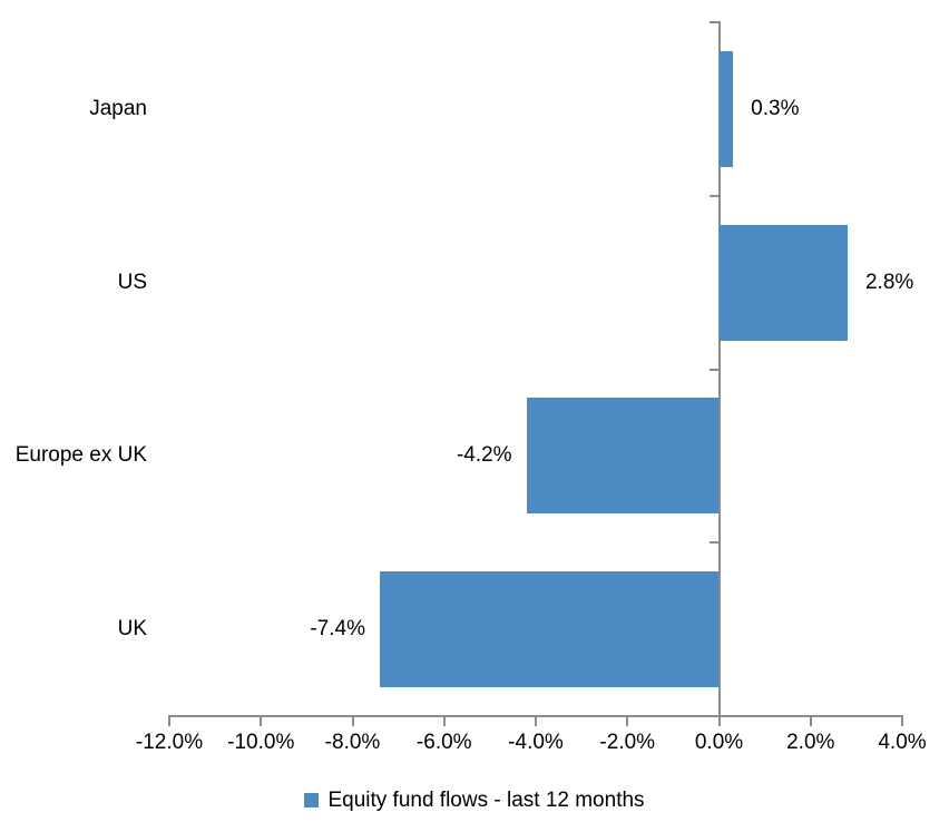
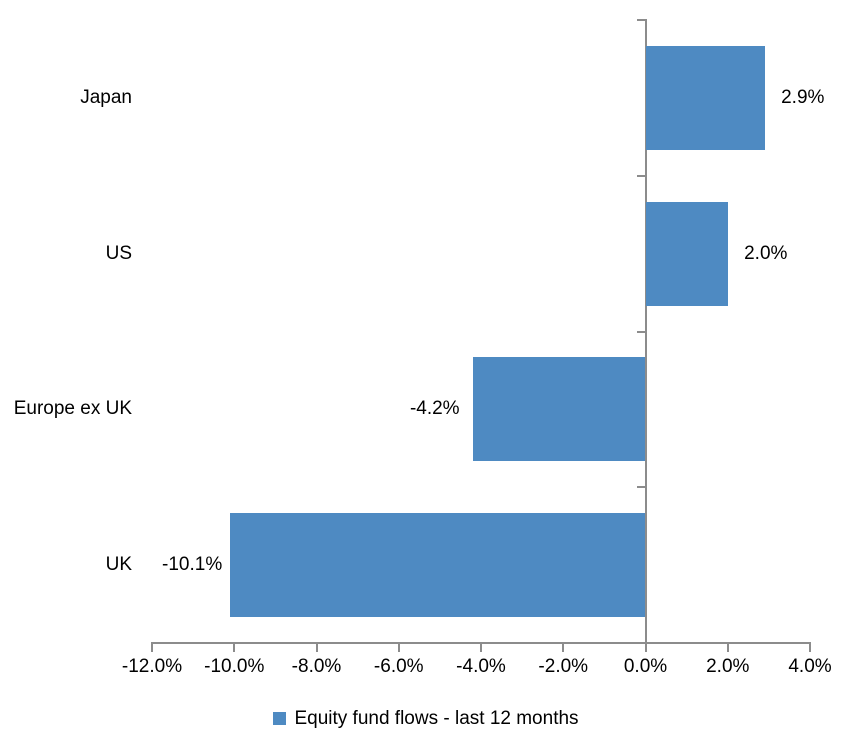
Japan: 0.3% -> 2.9%
US: 2.8% -> 2.0%
UK: -7.4% -> -10.1%
